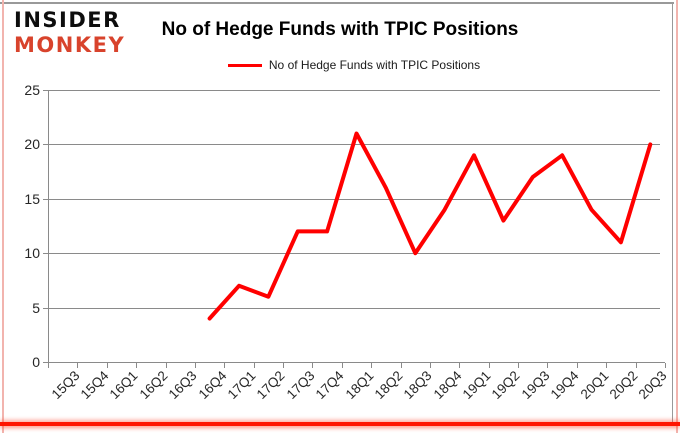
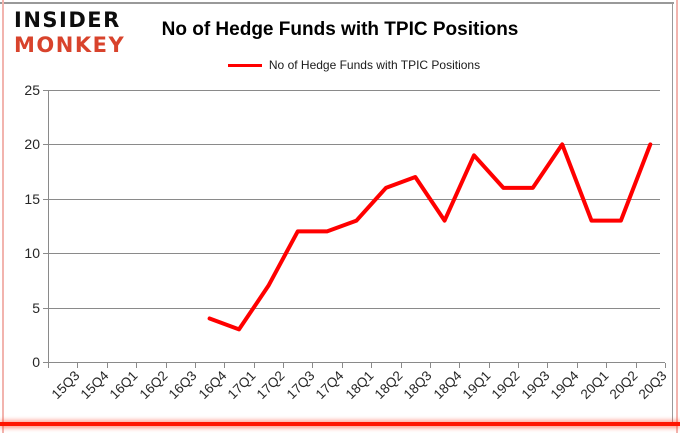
17Q1: 7 -> 3
17Q2: 6 -> 7
18Q1: 21 -> 13
18Q3: 10 -> 17
18Q4: 14 -> 13
19Q2: 13 -> 16
19Q3: 17 -> 16
19Q4: 19 -> 20
20Q1: 14 -> 13
20Q2: 11 -> 13
